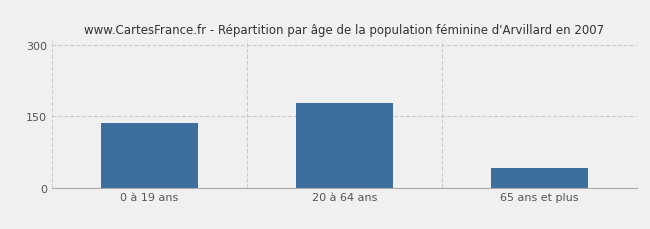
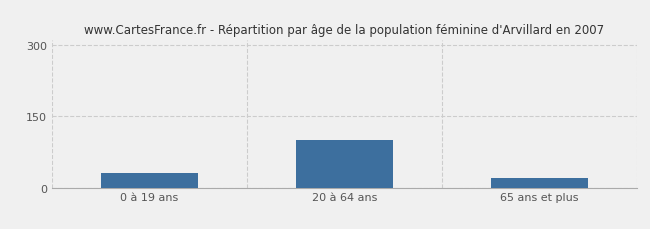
0 à 19 ans: 136 -> 30
20 à 64 ans: 178 -> 100
65 ans et plus: 42 -> 20
